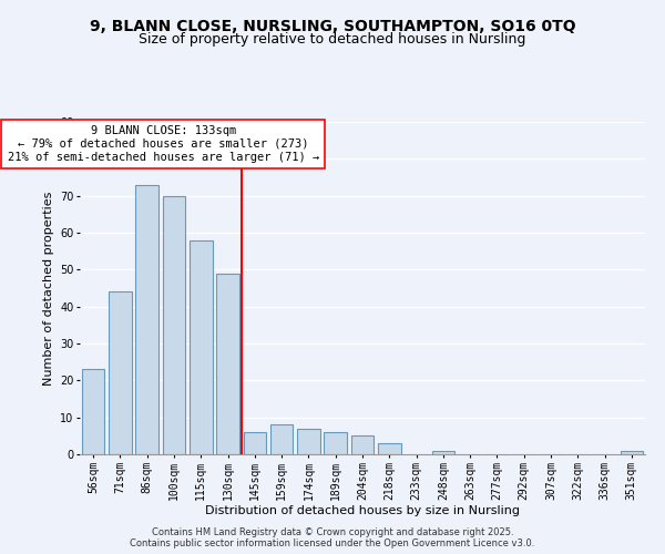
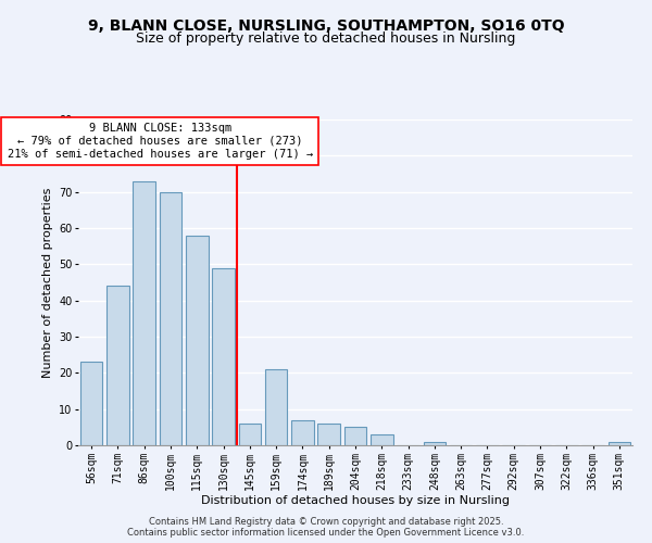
159sqm: 8 -> 21
